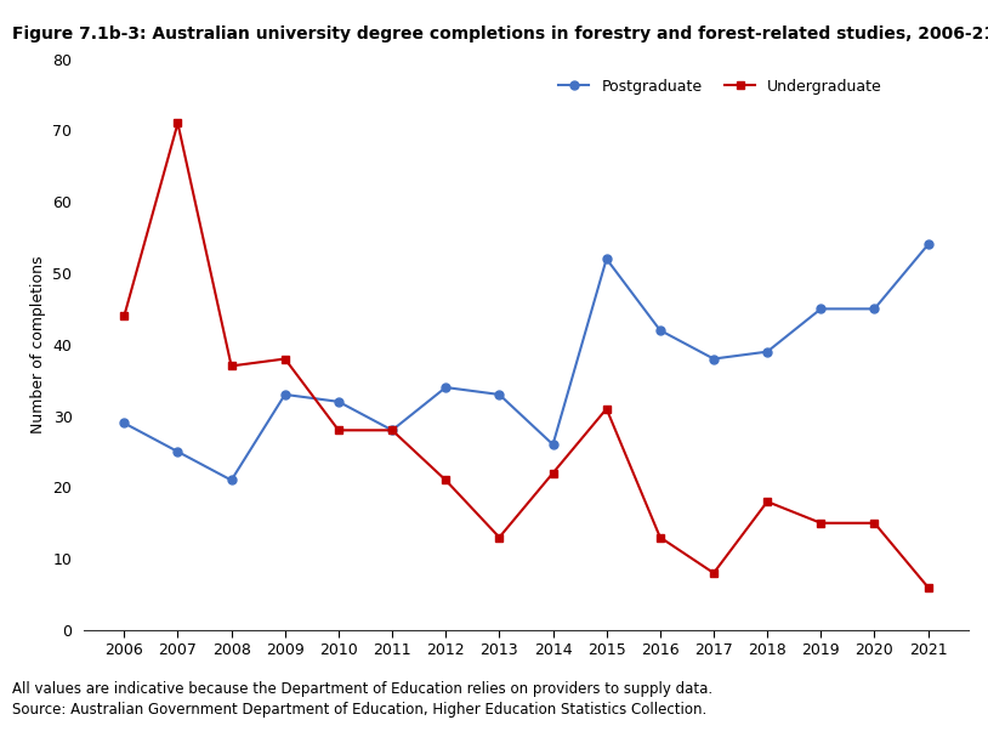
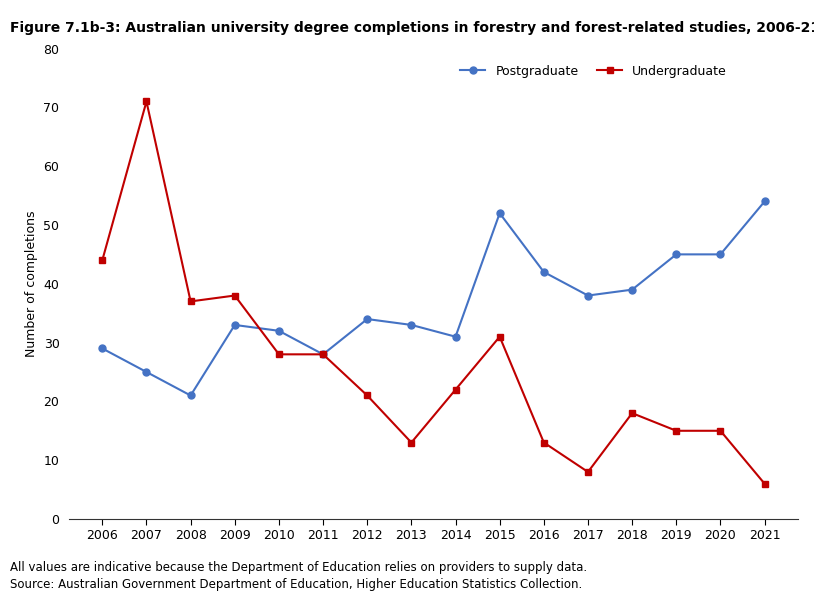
Postgraduate/2014: 26 -> 31
